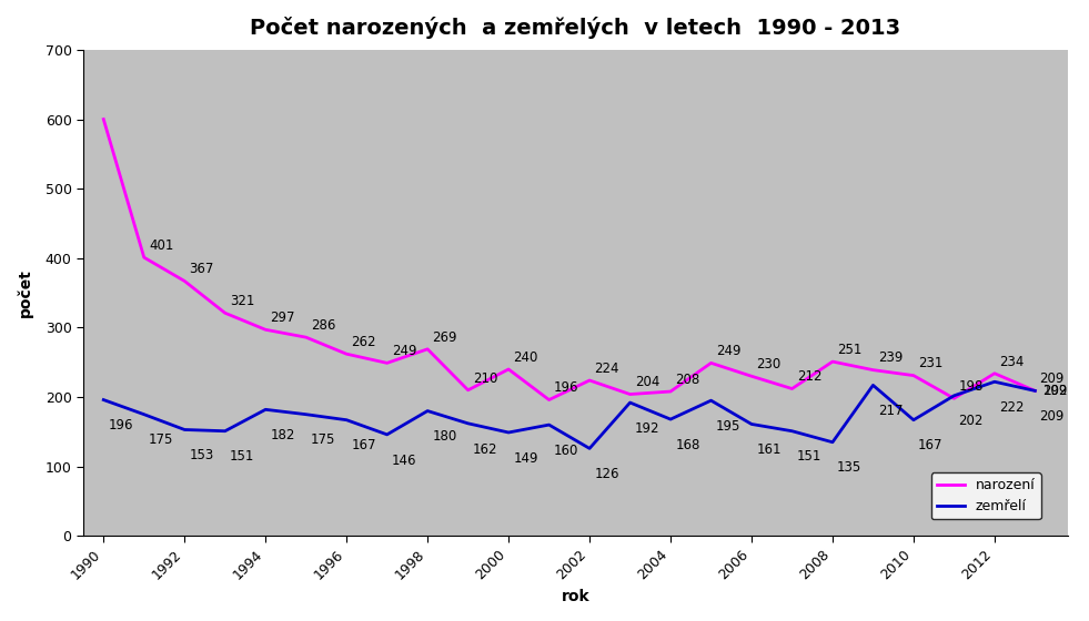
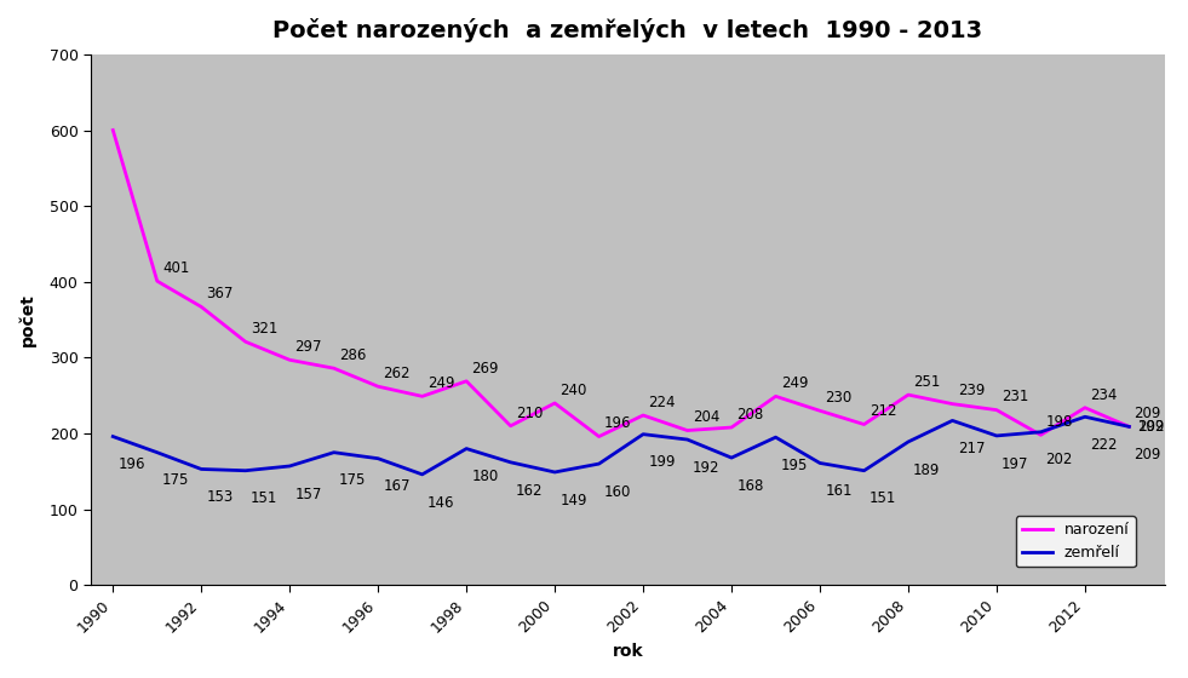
zemřelí/1994: 182 -> 157
zemřelí/2002: 126 -> 199
zemřelí/2008: 135 -> 189
zemřelí/2010: 167 -> 197
